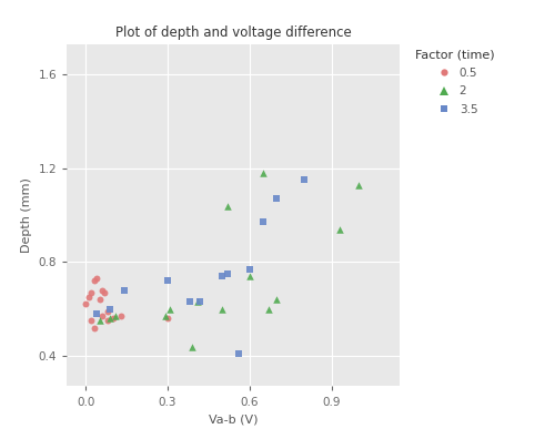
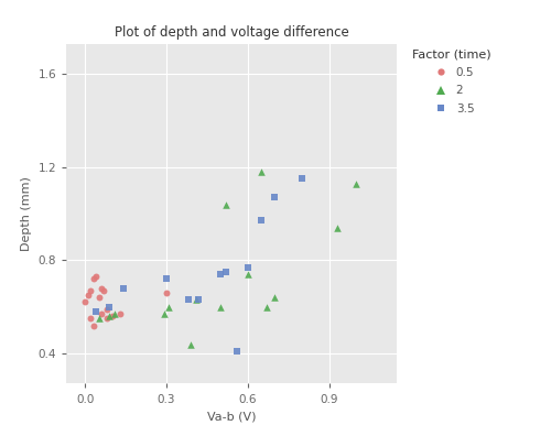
0.5/0.3: 0.56 -> 0.66
